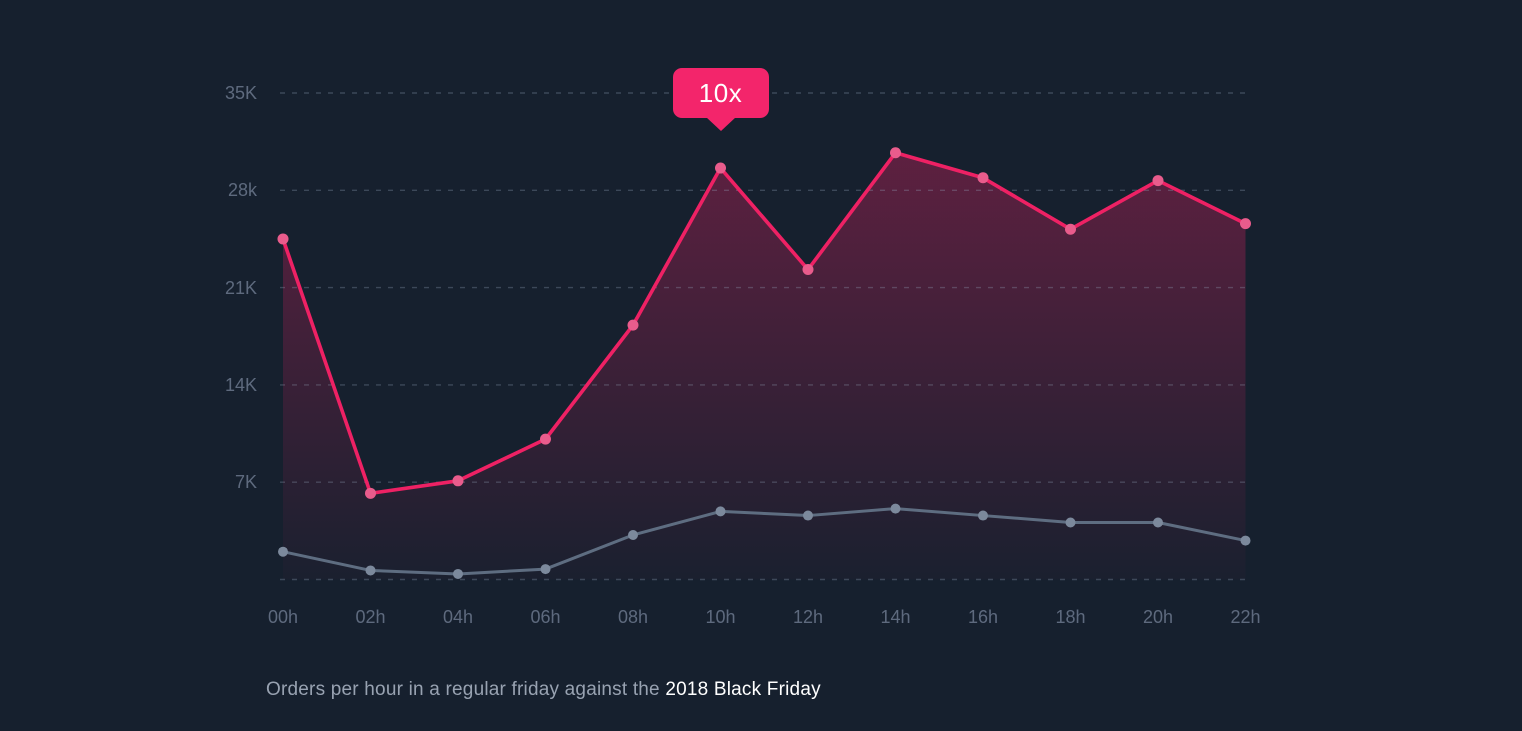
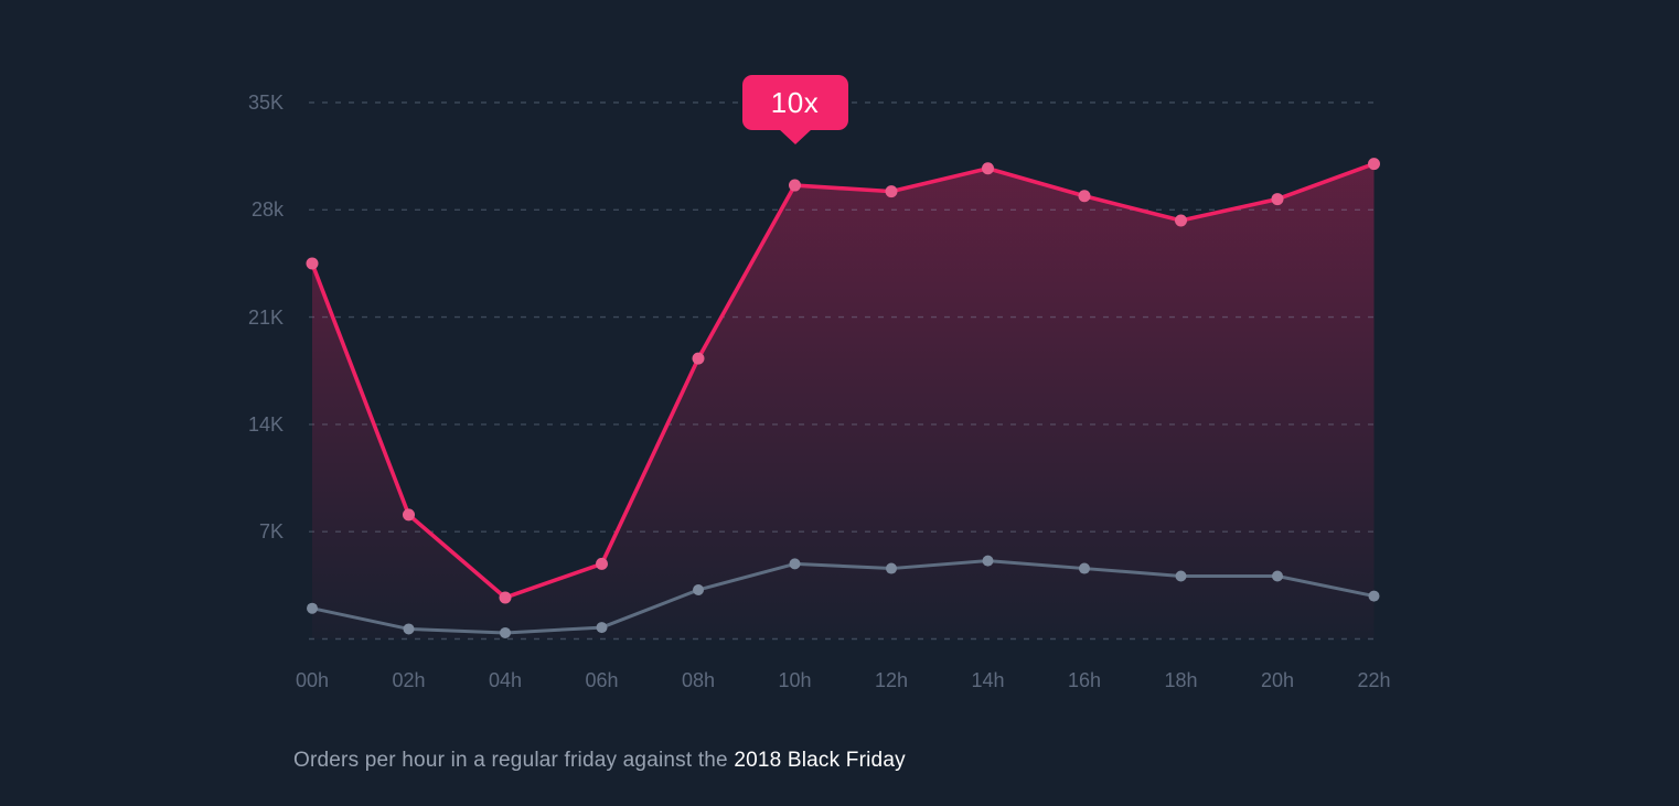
2018 Black Friday/02h: 6.2K -> 8.1K
2018 Black Friday/04h: 7.1K -> 2.7K
2018 Black Friday/06h: 10.1K -> 4.9K
2018 Black Friday/12h: 22.3K -> 29.2K
2018 Black Friday/18h: 25.2K -> 27.3K
2018 Black Friday/22h: 25.6K -> 31.0K
